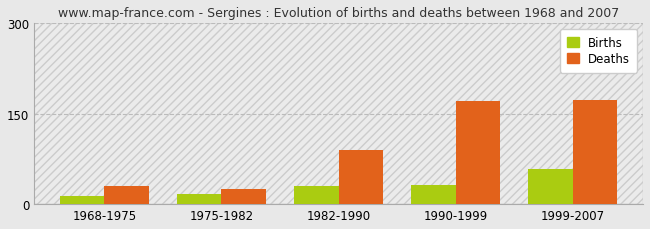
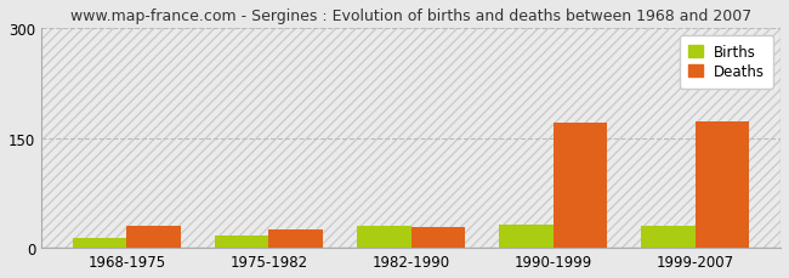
Deaths/1982-1990: 90 -> 29
Births/1999-2007: 58 -> 30
